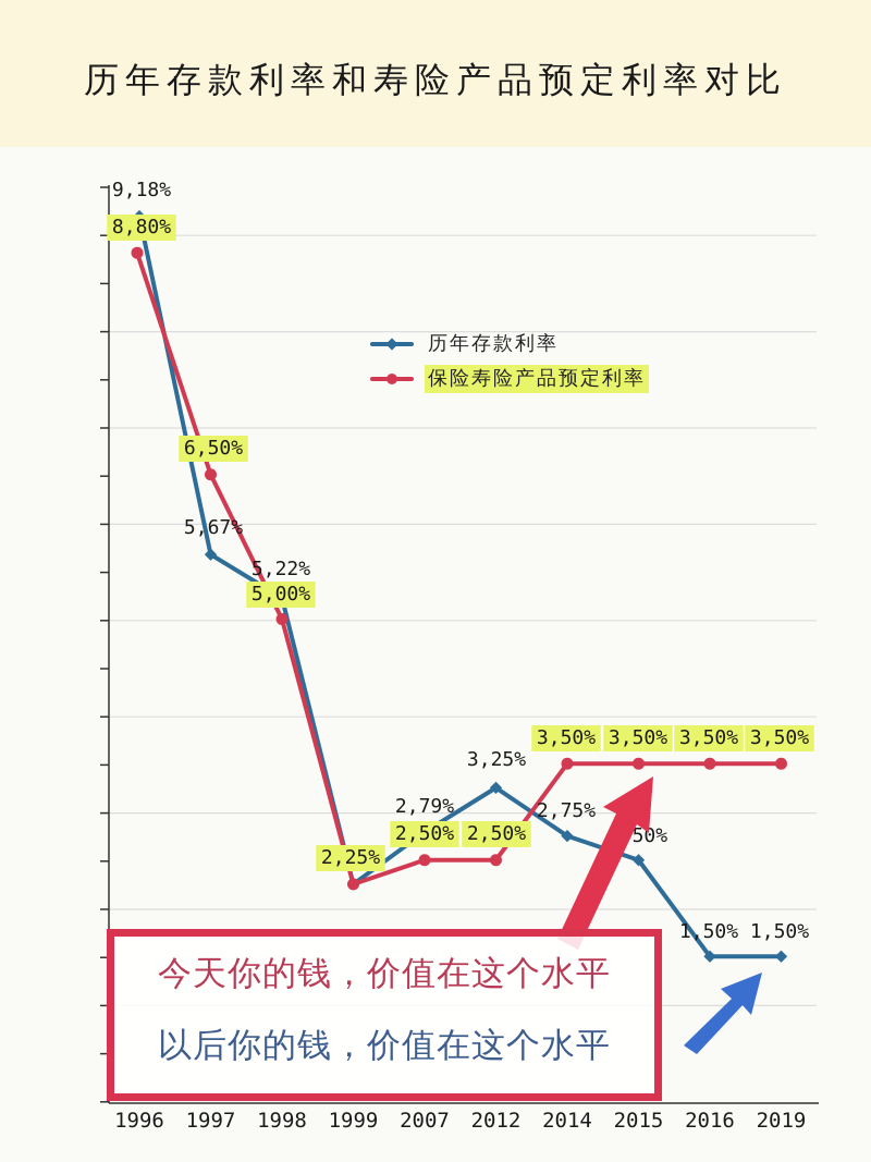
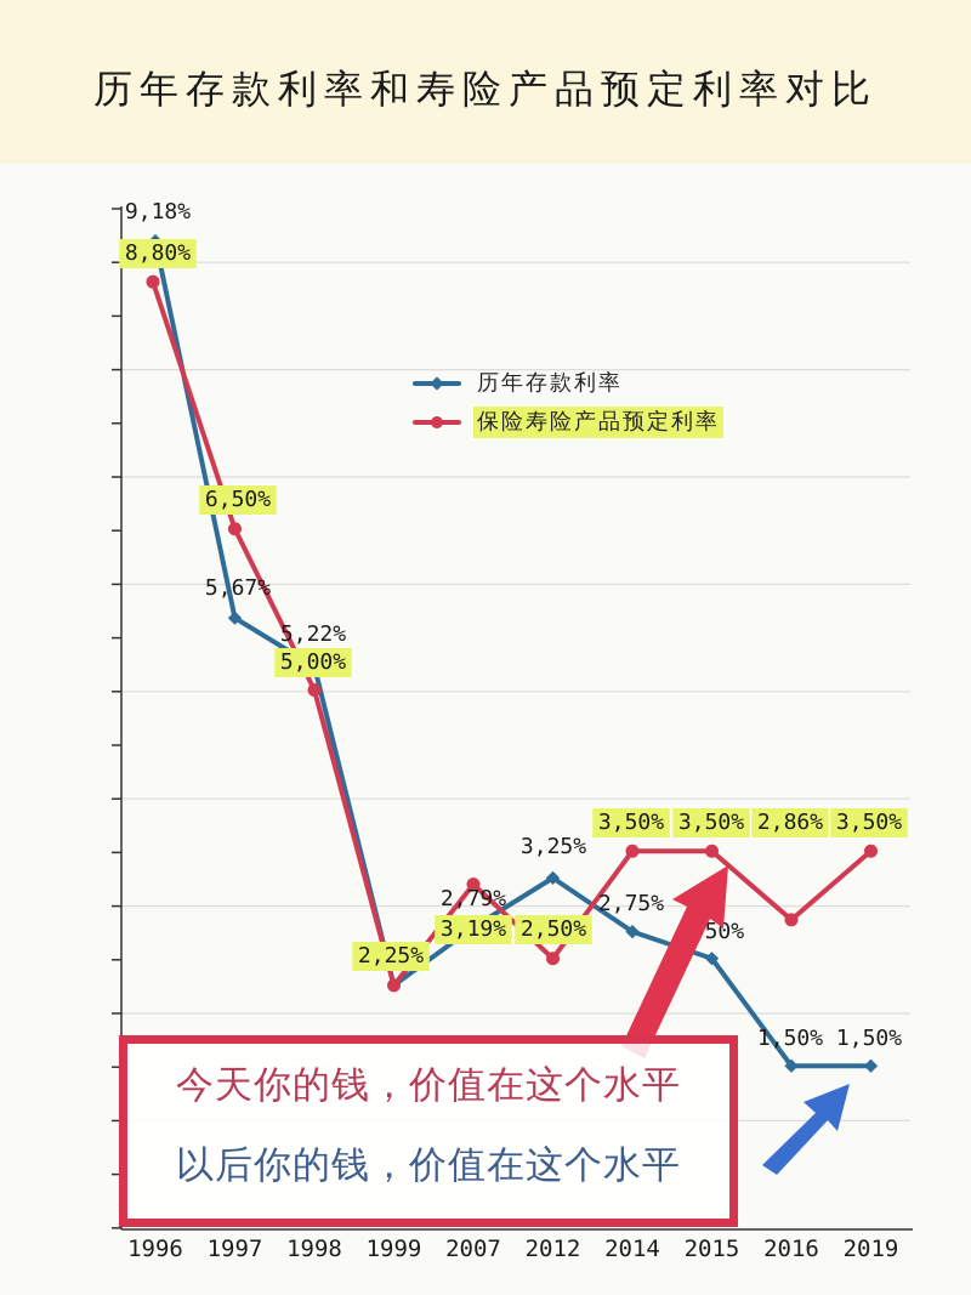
保险寿险产品预定利率/2007: 2,50% -> 3,19%
保险寿险产品预定利率/2016: 3,50% -> 2,86%
